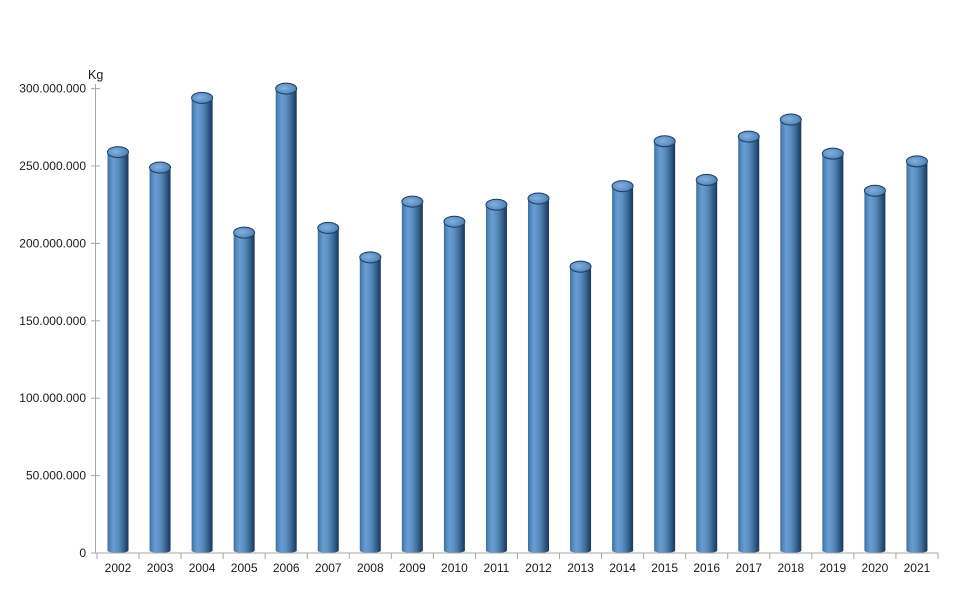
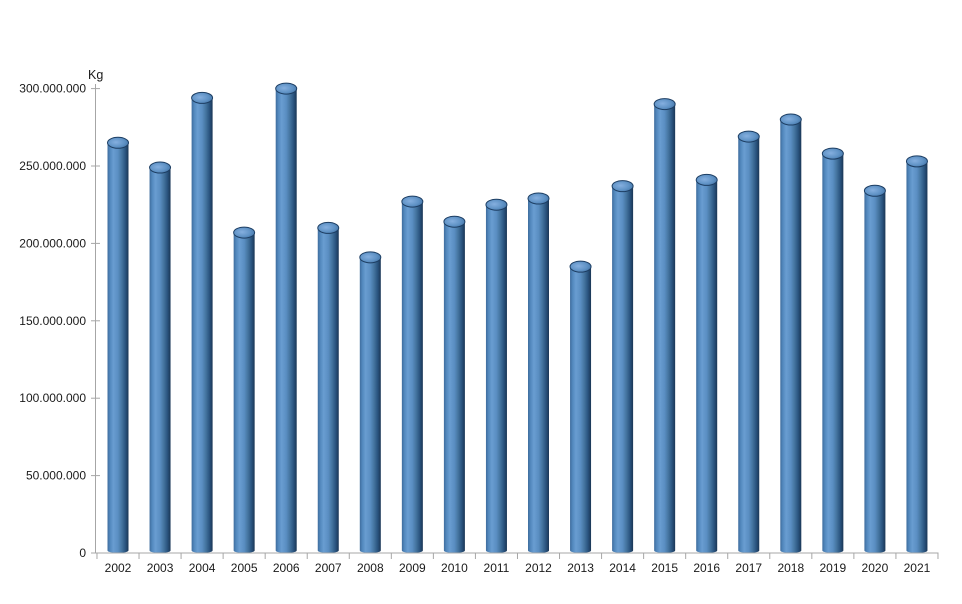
2002: 259000000 -> 265000000
2015: 266000000 -> 290000000
